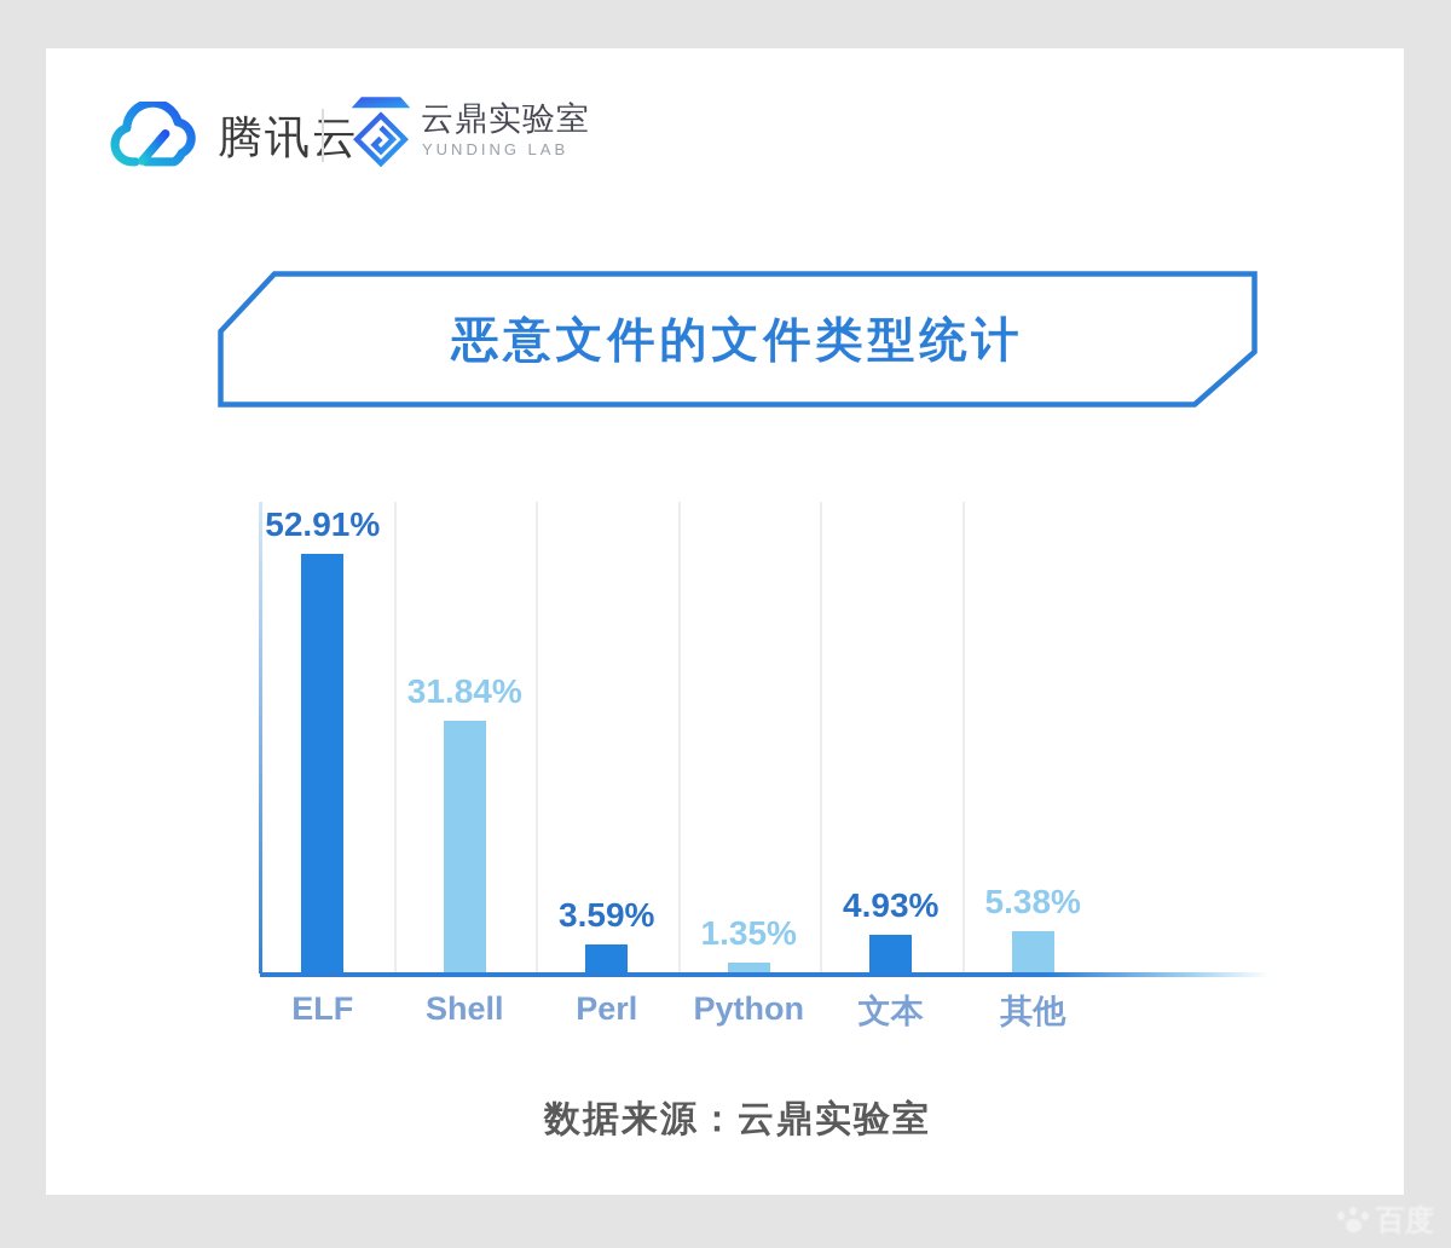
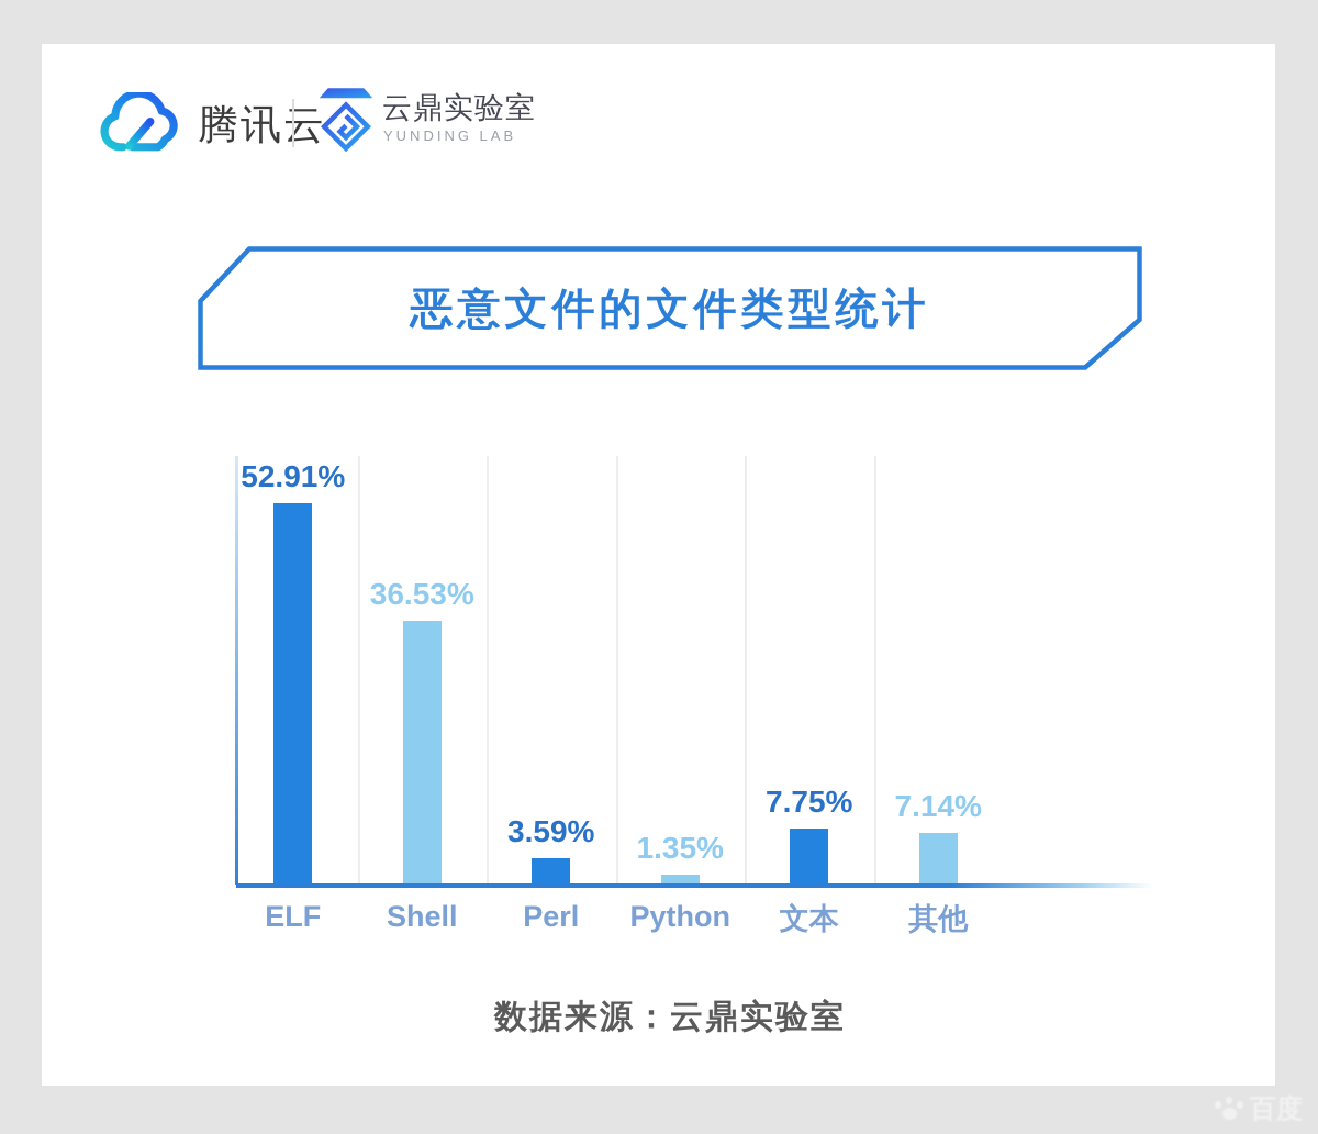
Shell: 31.84% -> 36.53%
文本: 4.93% -> 7.75%
其他: 5.38% -> 7.14%
